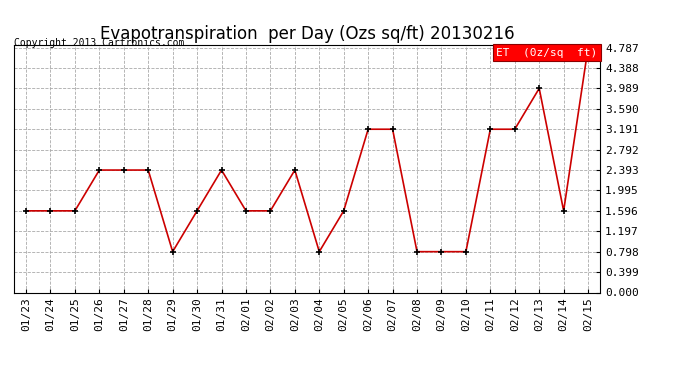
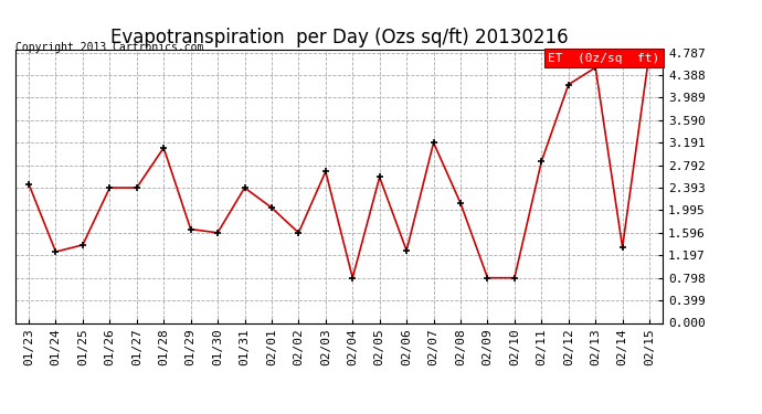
01/23: 1.60 -> 2.46
01/24: 1.60 -> 1.26
01/25: 1.60 -> 1.38
01/28: 2.39 -> 3.10
01/29: 0.80 -> 1.66
02/01: 1.60 -> 2.04
02/03: 2.39 -> 2.68
02/05: 1.60 -> 2.58
02/06: 3.19 -> 1.28
02/08: 0.80 -> 2.12
02/11: 3.19 -> 2.86
02/12: 3.19 -> 4.22
02/13: 3.99 -> 4.52
02/14: 1.60 -> 1.34
